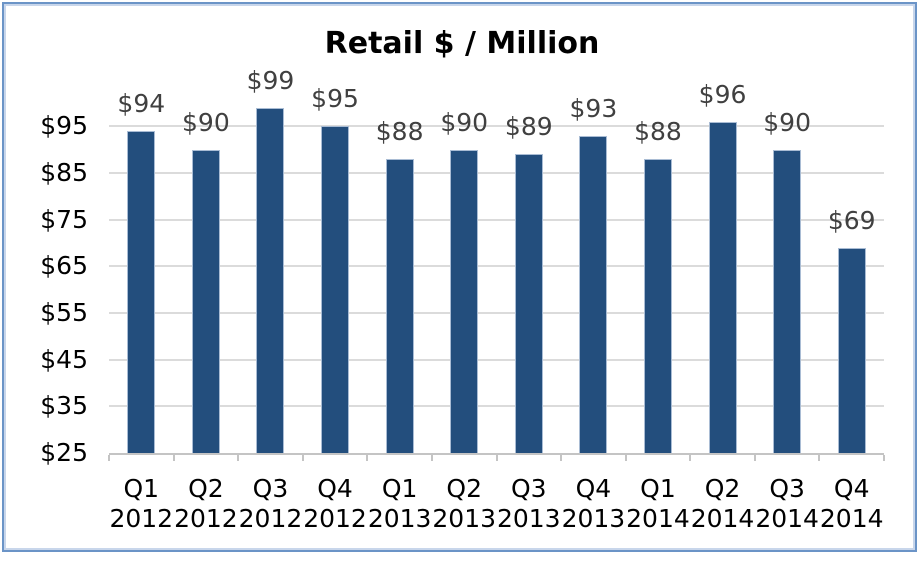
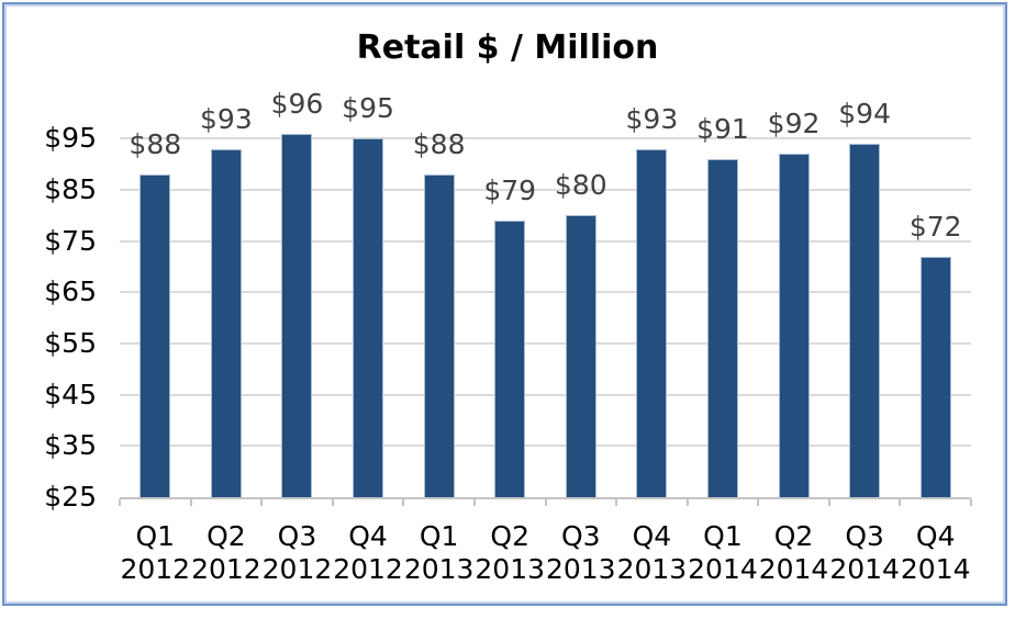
Q1 2012: $94 -> $88
Q2 2012: $90 -> $93
Q3 2012: $99 -> $96
Q2 2013: $90 -> $79
Q3 2013: $89 -> $80
Q1 2014: $88 -> $91
Q2 2014: $96 -> $92
Q3 2014: $90 -> $94
Q4 2014: $69 -> $72
